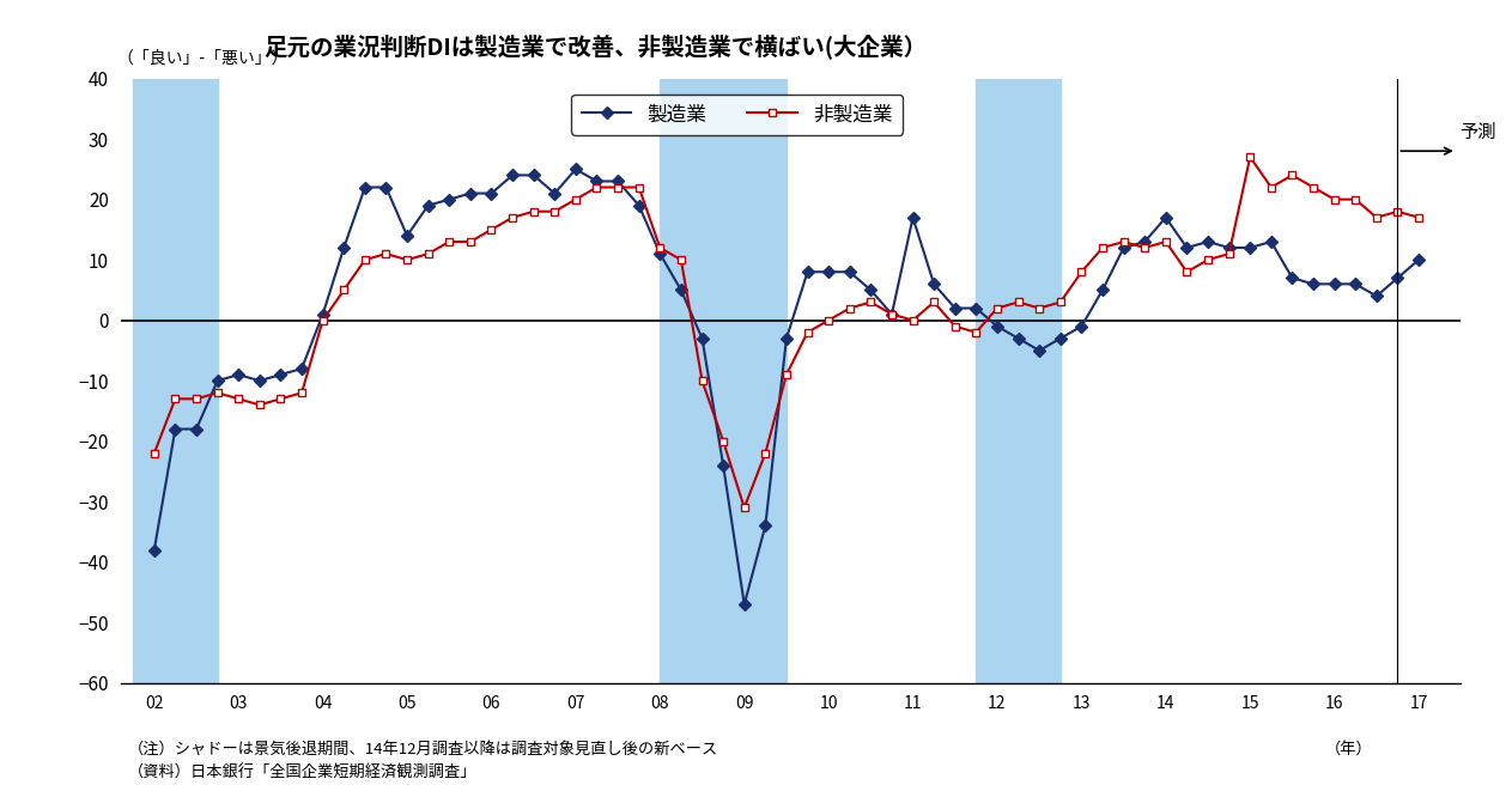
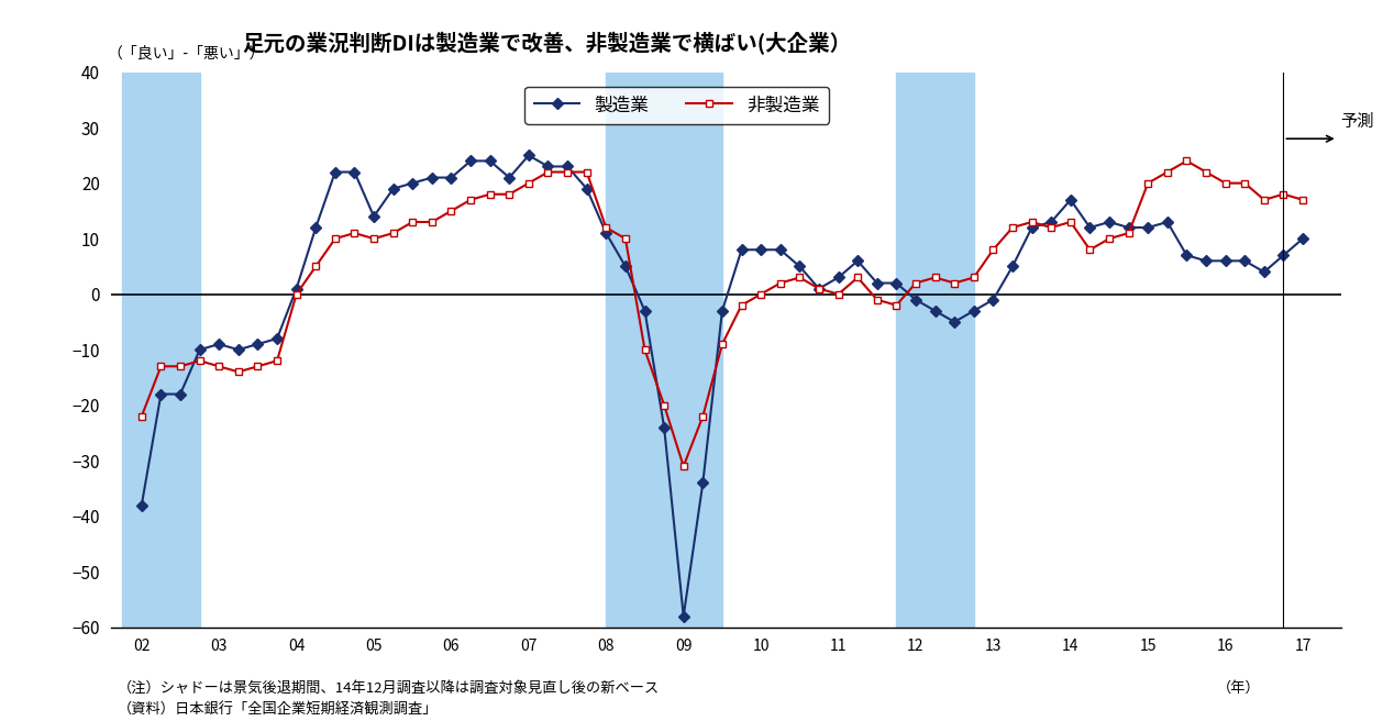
製造業/09: -47 -> -58
製造業/11: 17 -> 3
非製造業/15: 27 -> 20
